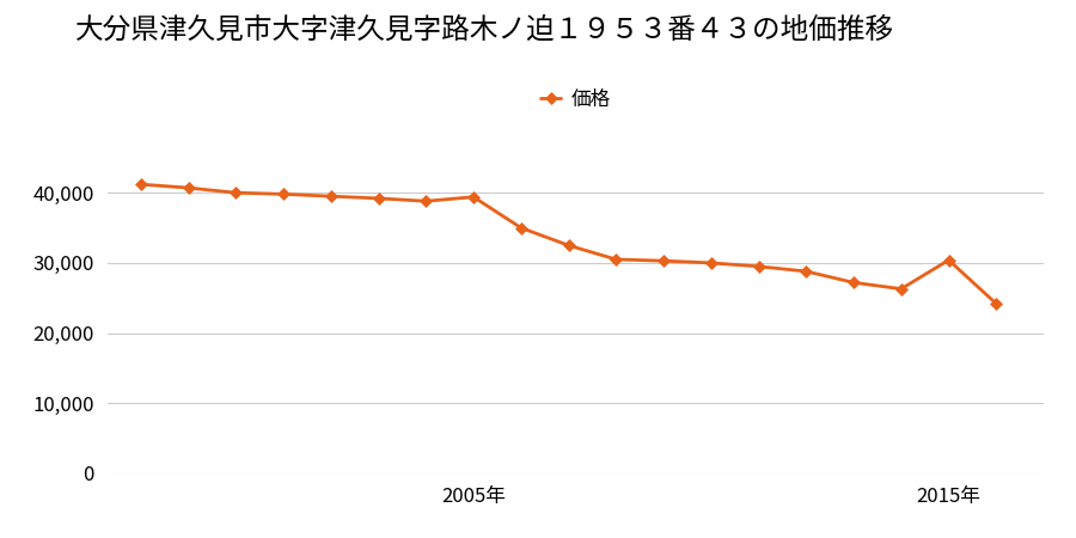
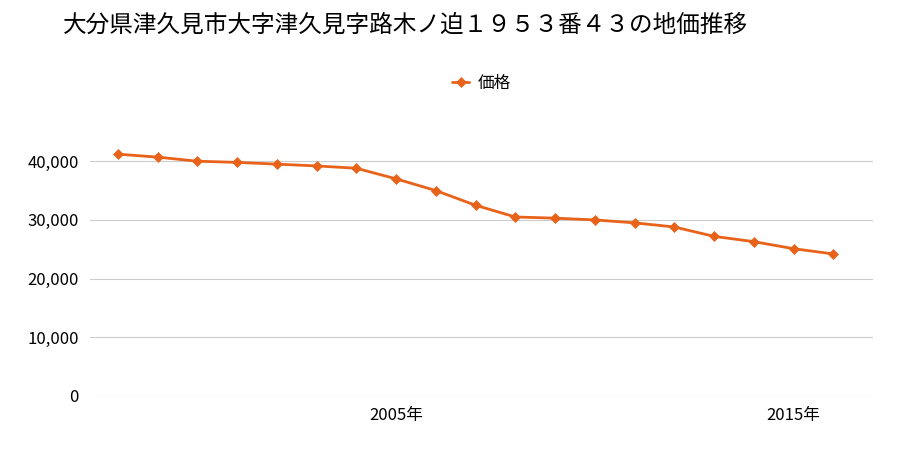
2005年: 39,400 -> 37,000
2015年: 30,400 -> 25,100
